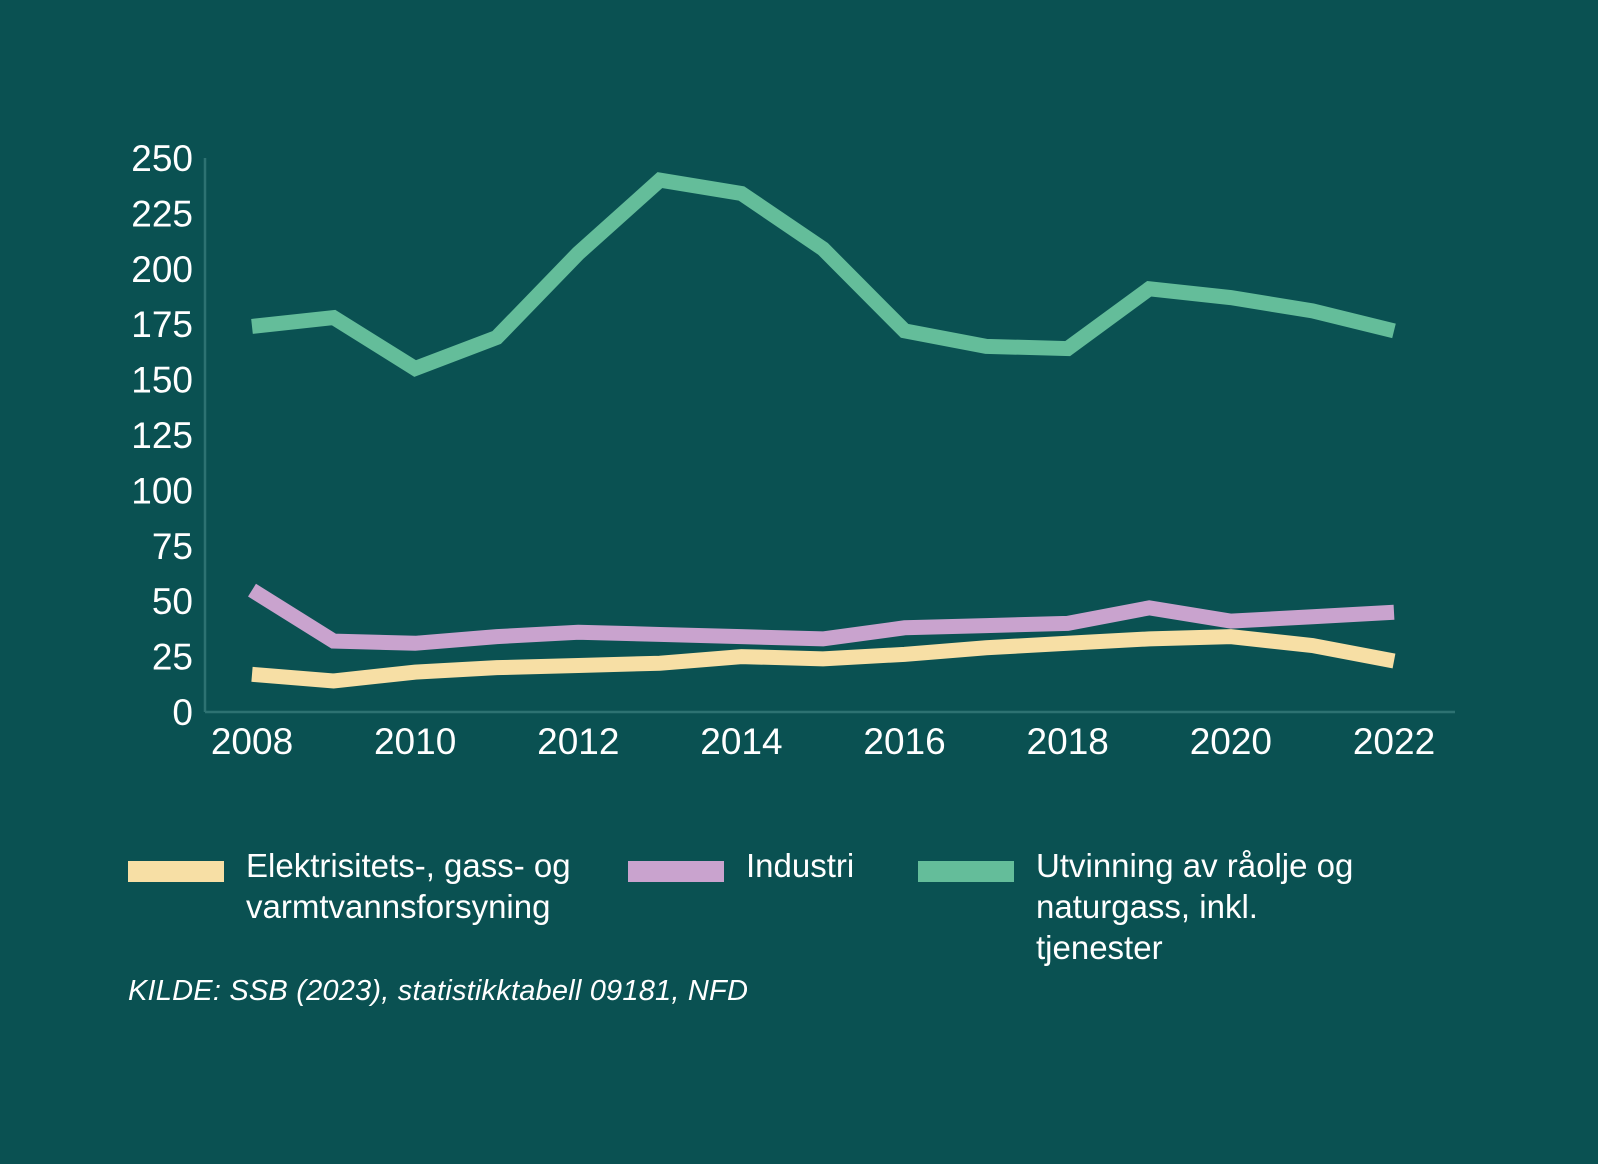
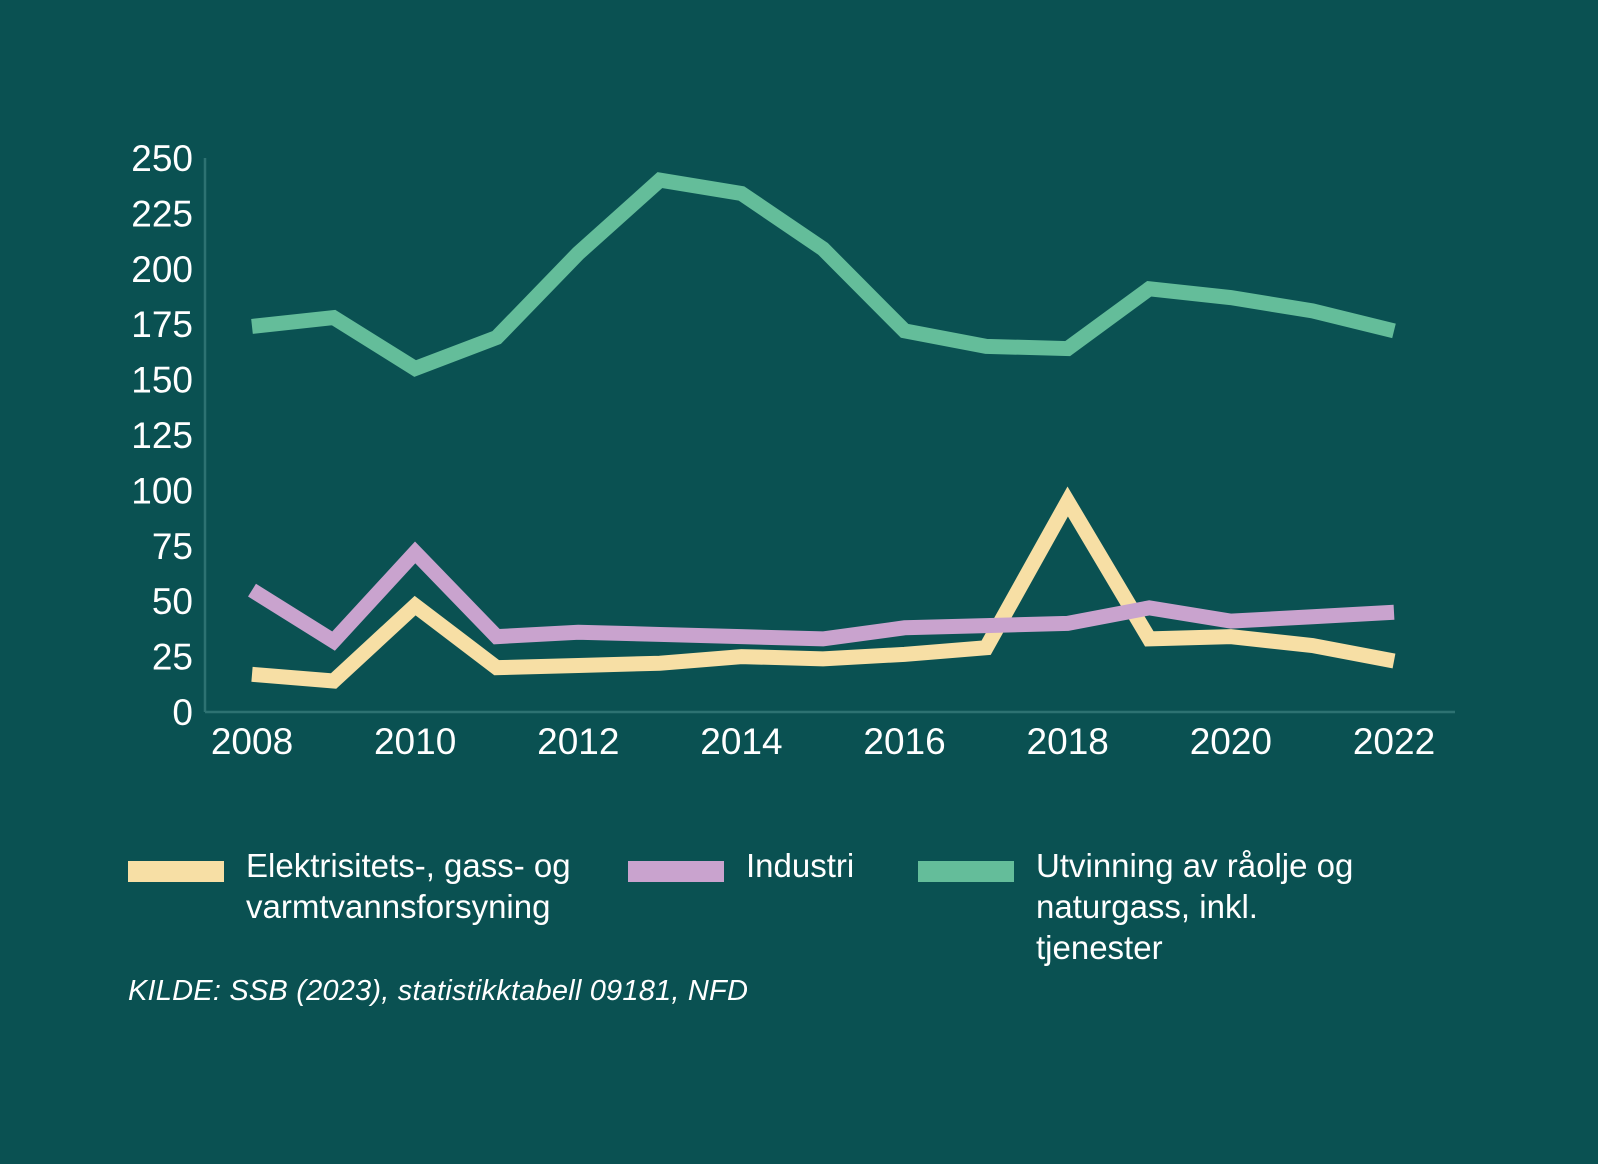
Elektrisitets-, gass- og varmtvannsforsyning/2010: 18 -> 48
Industri/2010: 31 -> 72
Elektrisitets-, gass- og varmtvannsforsyning/2018: 31 -> 95
